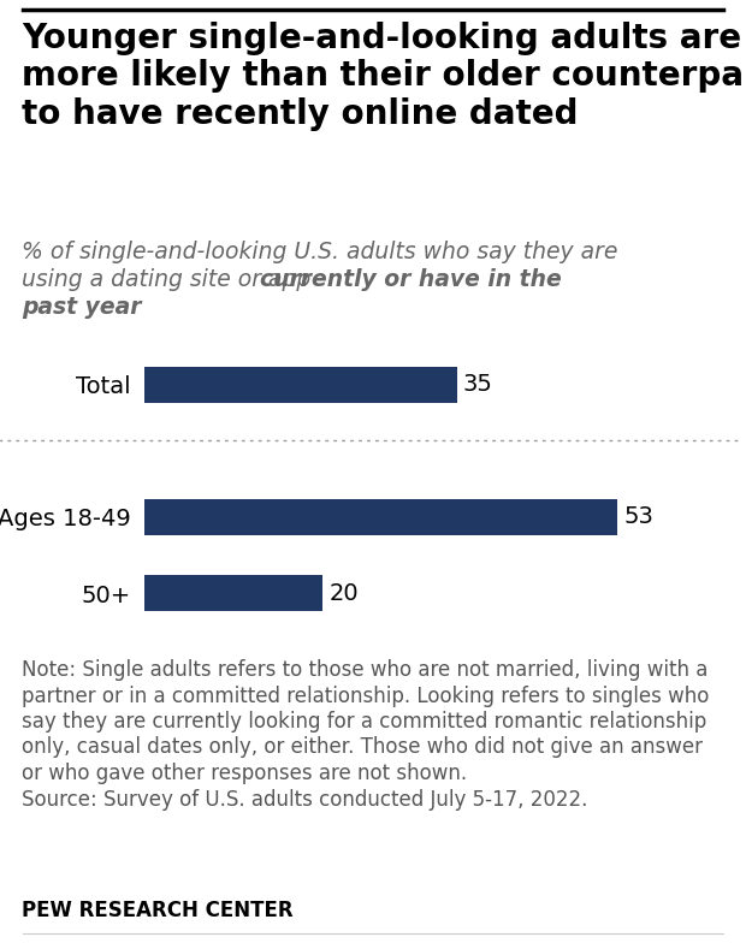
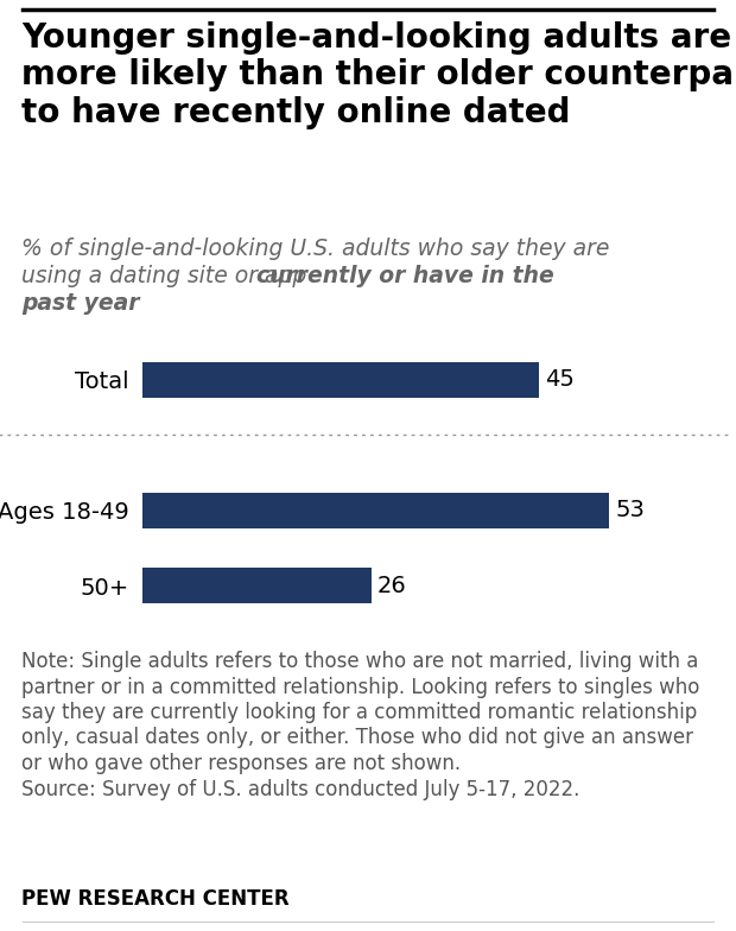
Total: 35 -> 45
50+: 20 -> 26
